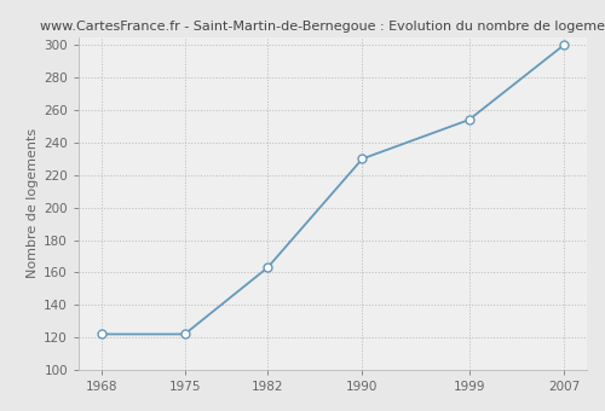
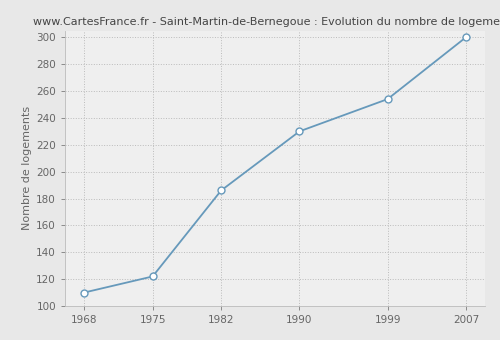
1968: 122 -> 110
1982: 163 -> 186
